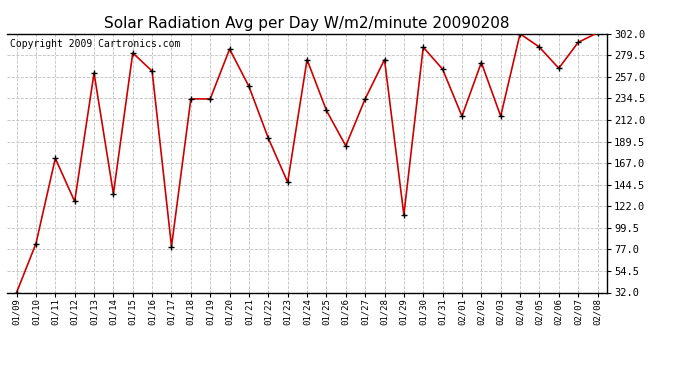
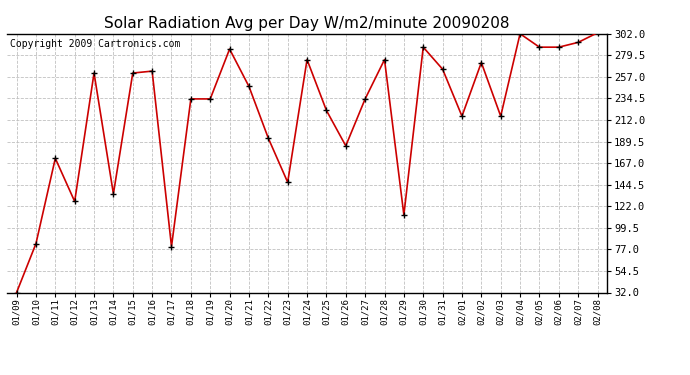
01/15: 282 -> 261
02/06: 266 -> 288
